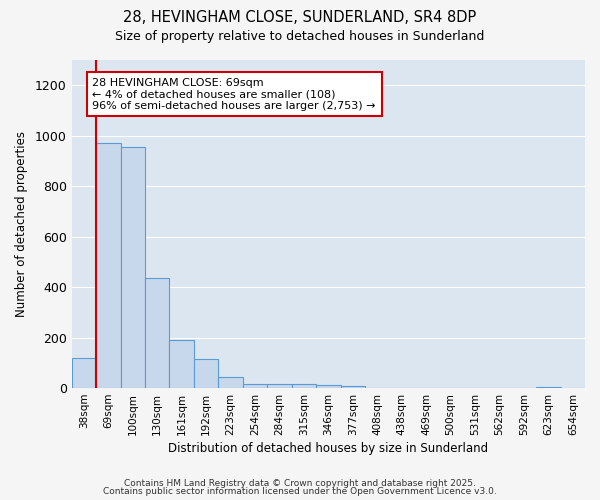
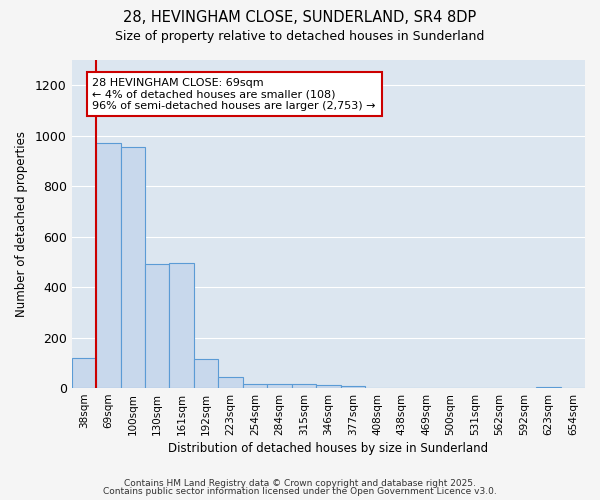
130sqm: 435 -> 490
161sqm: 190 -> 495
